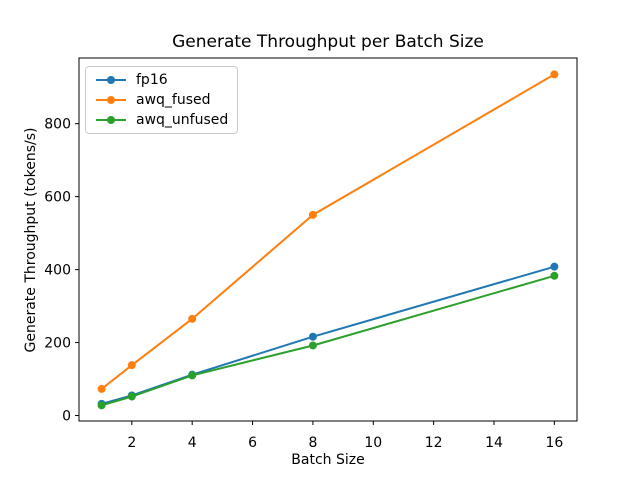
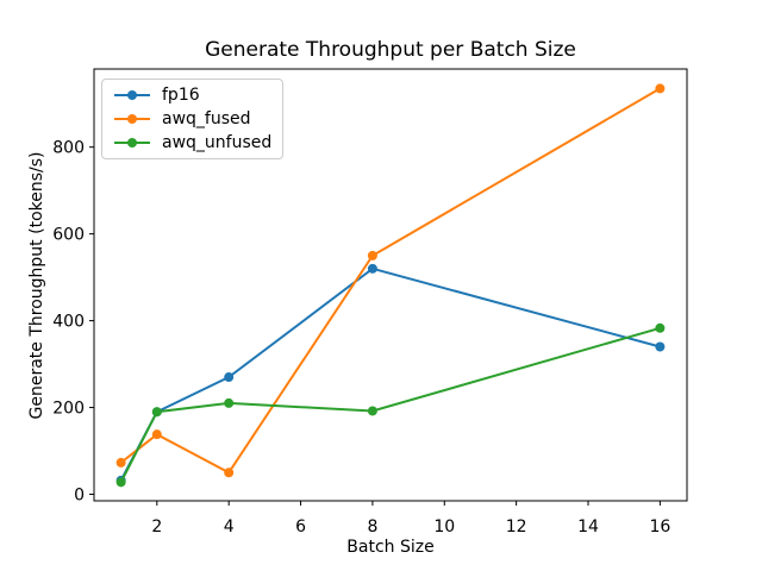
fp16/2: 60 -> 190
awq_unfused/2: 50 -> 190
fp16/4: 110 -> 270
awq_fused/4: 260 -> 50
awq_unfused/4: 110 -> 210
fp16/8: 220 -> 520
fp16/16: 410 -> 340
